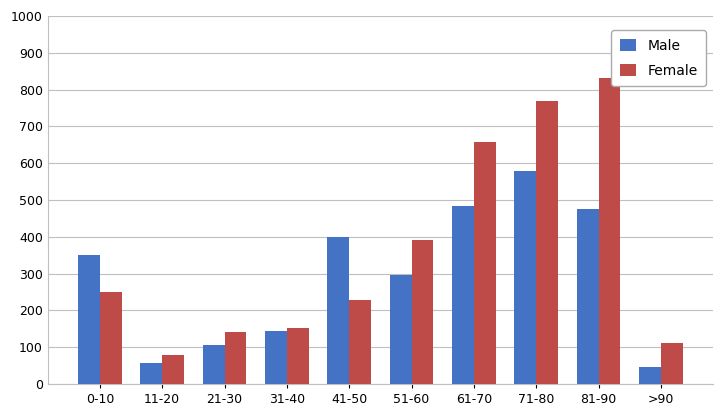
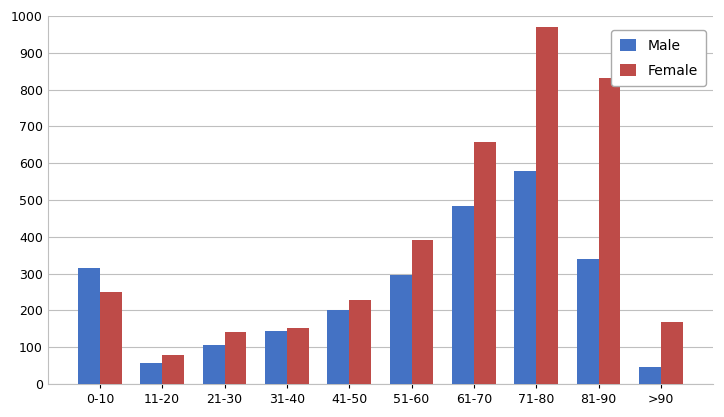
Male/0-10: 350 -> 315
Male/41-50: 400 -> 200
Female/71-80: 770 -> 970
Male/81-90: 475 -> 340
Female/>90: 110 -> 168
